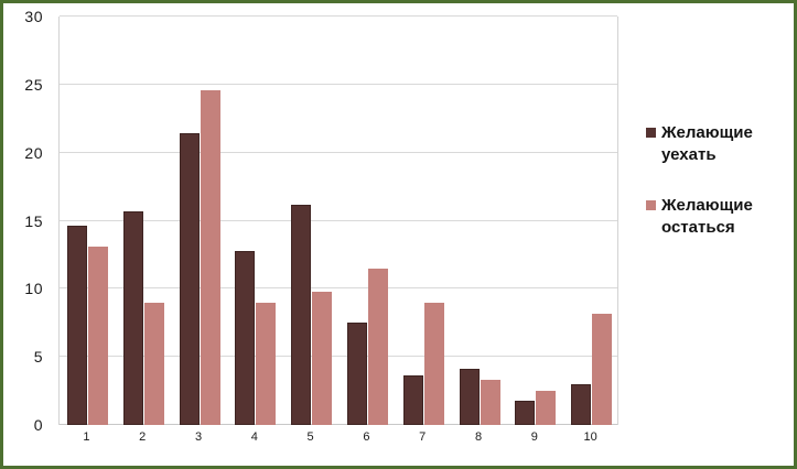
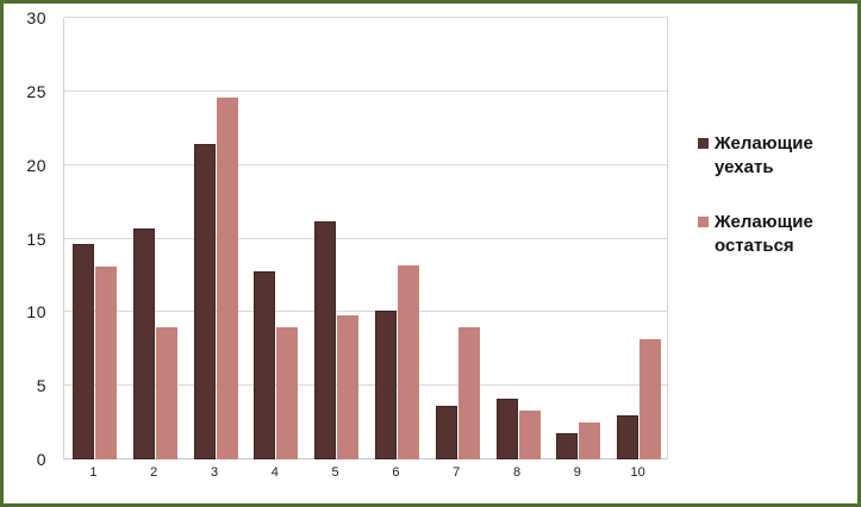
Желающие уехать/6: 7.5 -> 10.1
Желающие остаться/6: 11.5 -> 13.2
